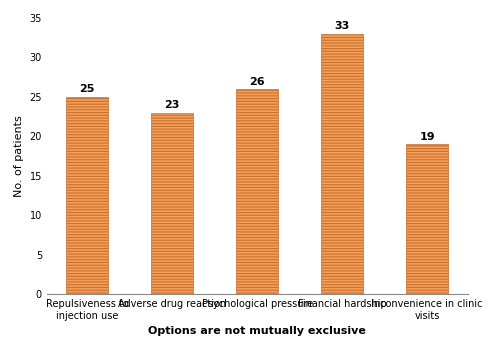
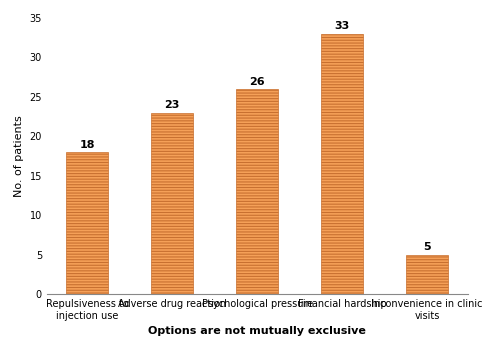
Repulsiveness to injection use: 25 -> 18
Inconvenience in clinic visits: 19 -> 5
